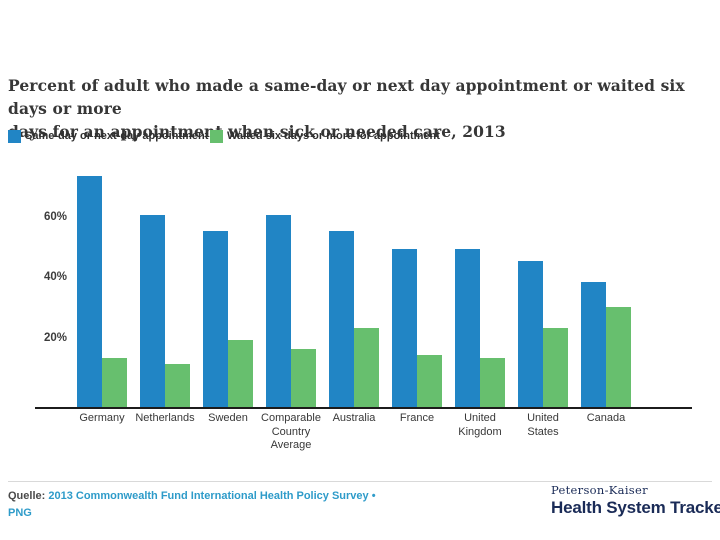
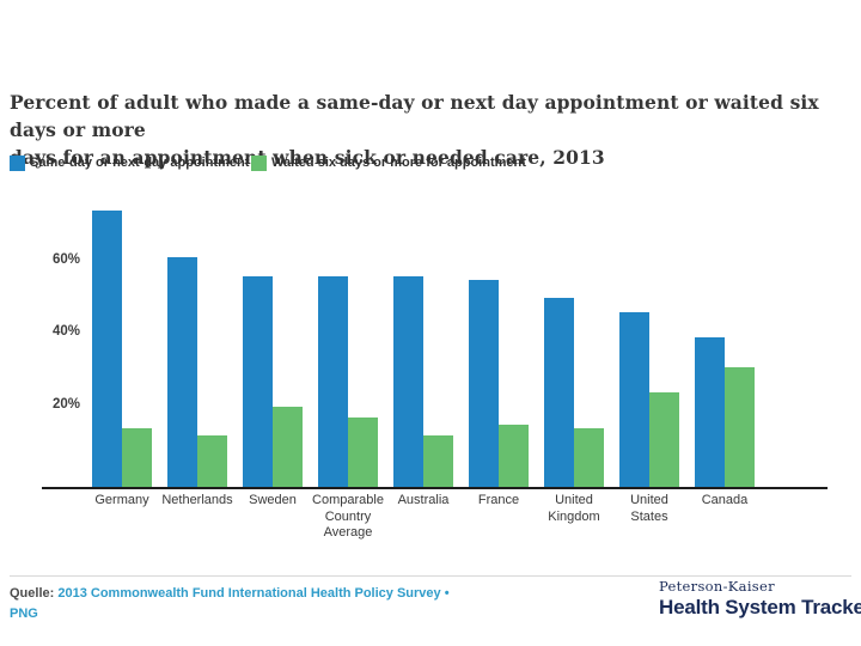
Same-day or next-day appointment/Comparable Country Average: 63% -> 58%
Waited six days or more for appointment/Australia: 26% -> 14%
Same-day or next-day appointment/France: 52% -> 57%
